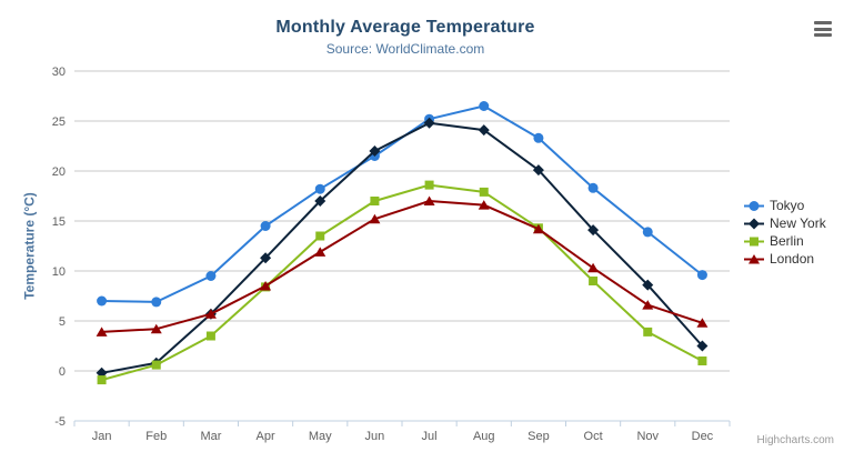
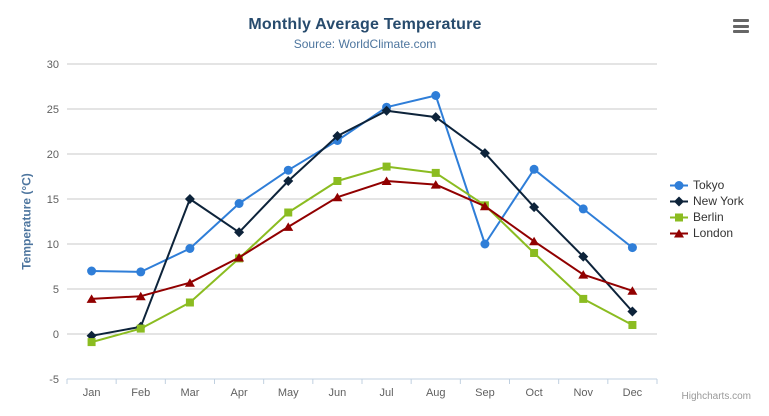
New York/Mar: 6 -> 15
Tokyo/Sep: 23 -> 10
